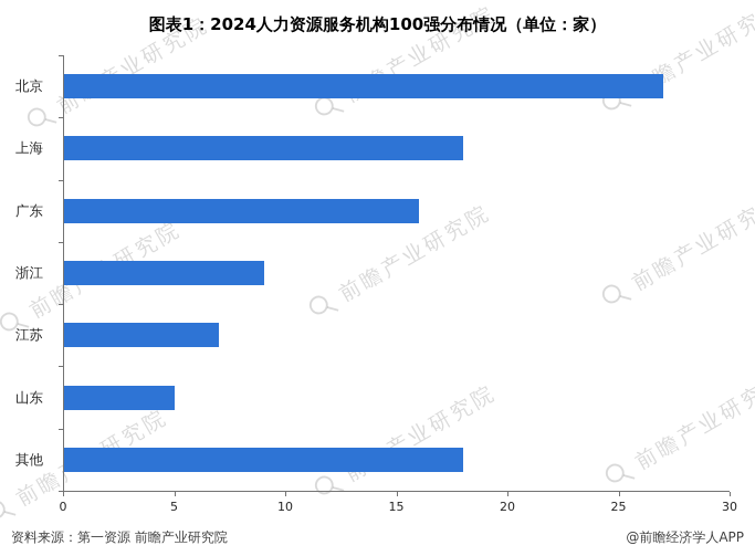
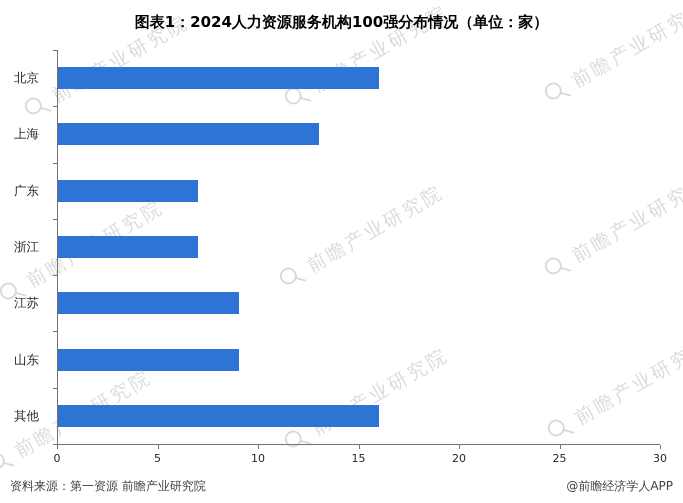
北京: 27 -> 16
上海: 18 -> 13
广东: 16 -> 7
浙江: 9 -> 7
江苏: 7 -> 9
山东: 5 -> 9
其他: 18 -> 16
